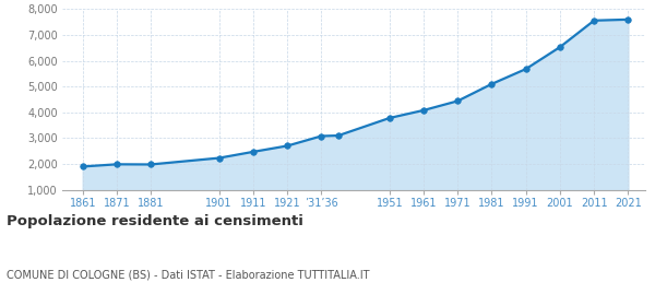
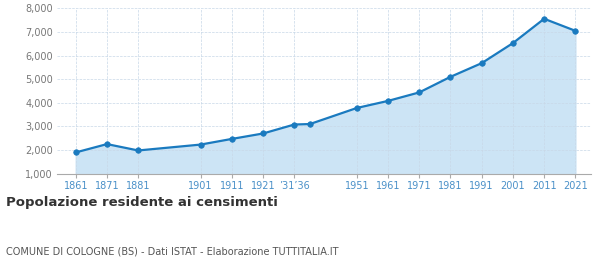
1871: 1,990 -> 2,250
2021: 7,600 -> 7,050
